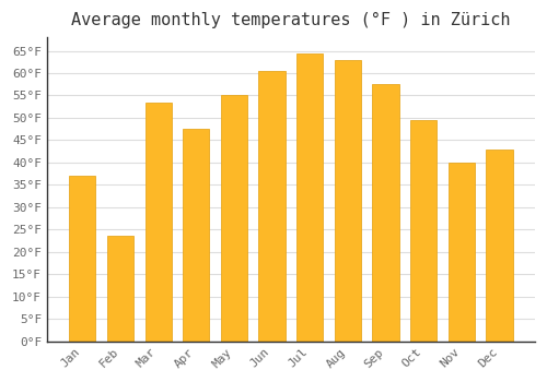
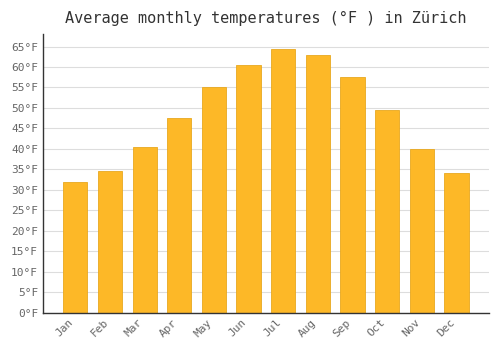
Jan: 37.0°F -> 32.0°F
Feb: 23.5°F -> 34.5°F
Mar: 53.5°F -> 40.5°F
Dec: 43.0°F -> 34.0°F
